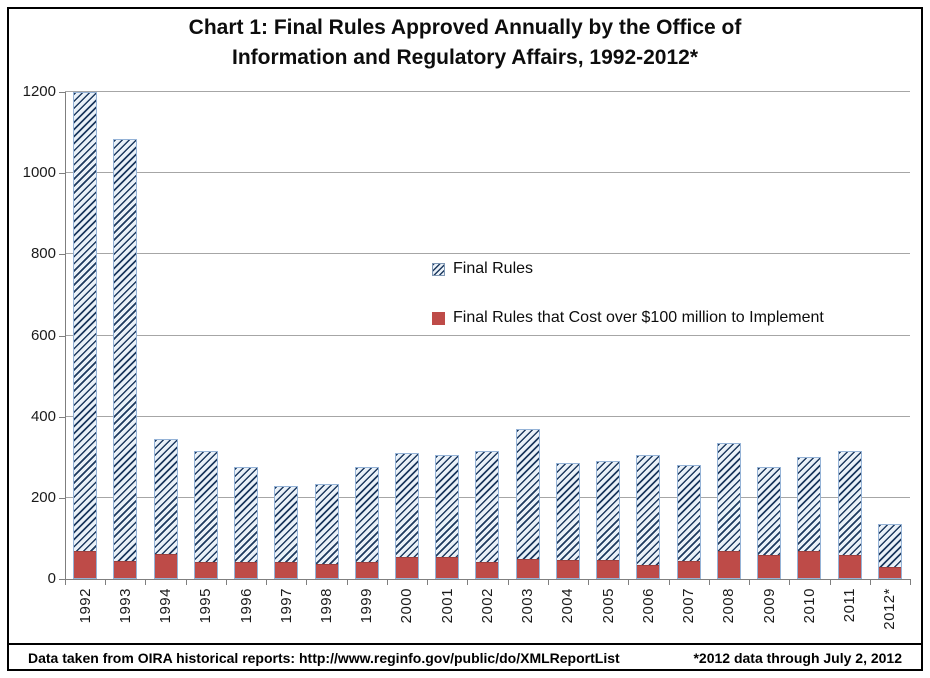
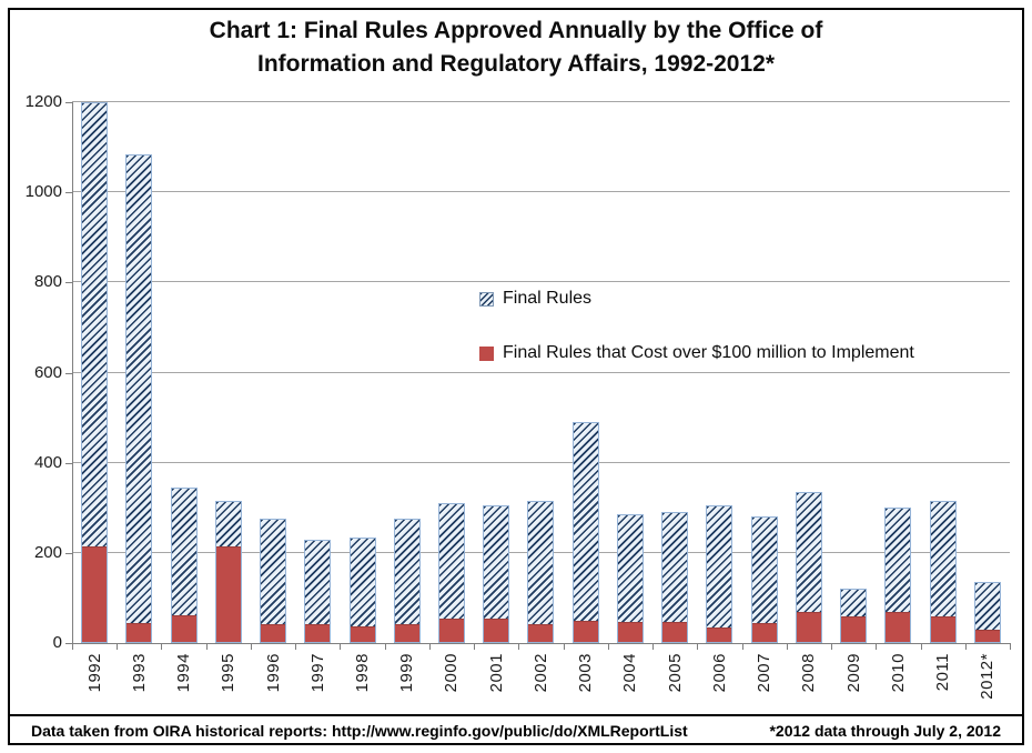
Final Rules that Cost over $100 million to Implement/1992: 60 -> 210
Final Rules that Cost over $100 million to Implement/1995: 40 -> 210
Final Rules/2003: 370 -> 490
Final Rules/2009: 280 -> 120
